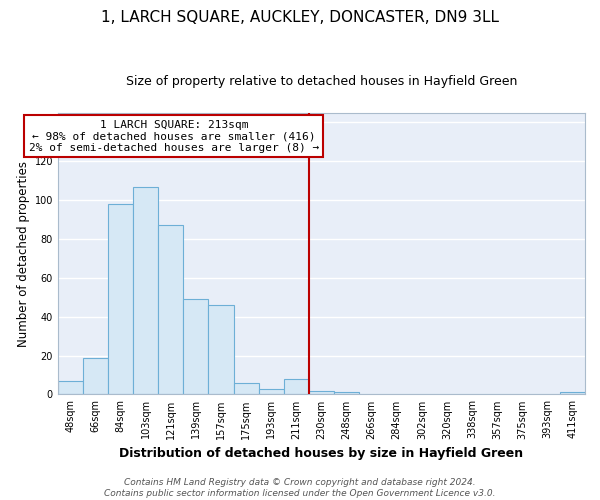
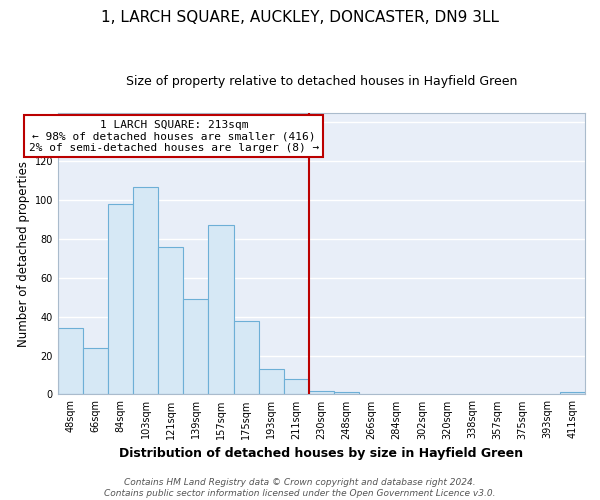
48sqm: 7 -> 34
66sqm: 19 -> 24
121sqm: 87 -> 76
157sqm: 46 -> 87
175sqm: 6 -> 38
193sqm: 3 -> 13
